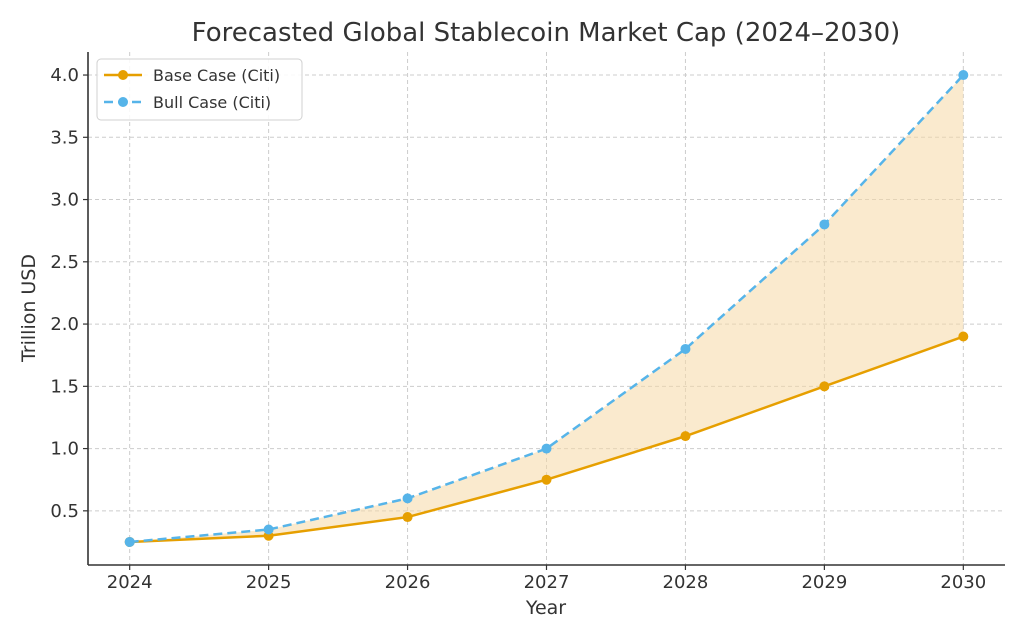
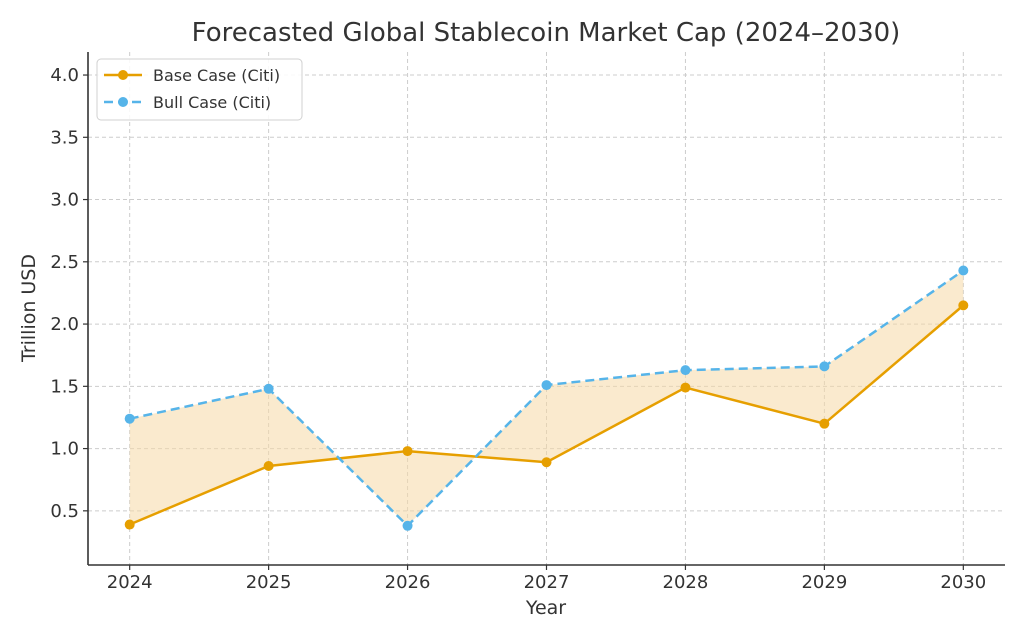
Base Case (Citi)/2024: 0.25 -> 0.39
Bull Case (Citi)/2024: 0.25 -> 1.24
Base Case (Citi)/2025: 0.30 -> 0.86
Bull Case (Citi)/2025: 0.35 -> 1.48
Base Case (Citi)/2026: 0.45 -> 0.98
Bull Case (Citi)/2026: 0.60 -> 0.38
Base Case (Citi)/2027: 0.75 -> 0.89
Bull Case (Citi)/2027: 1.00 -> 1.51
Base Case (Citi)/2028: 1.10 -> 1.49
Bull Case (Citi)/2028: 1.80 -> 1.63
Base Case (Citi)/2029: 1.50 -> 1.20
Bull Case (Citi)/2029: 2.80 -> 1.66
Base Case (Citi)/2030: 1.90 -> 2.15
Bull Case (Citi)/2030: 4.00 -> 2.43
